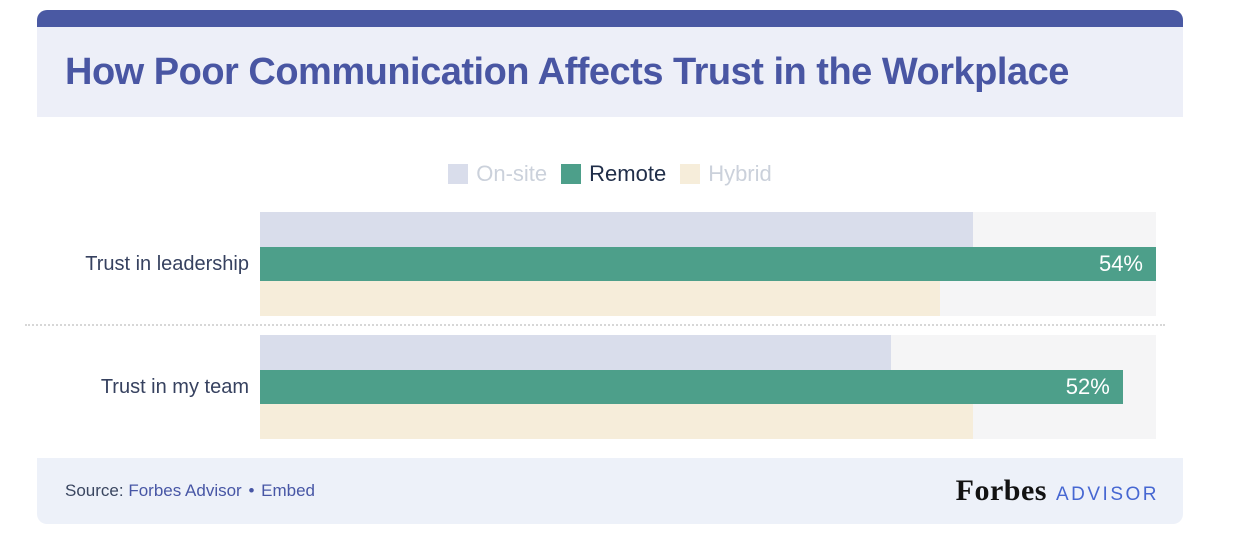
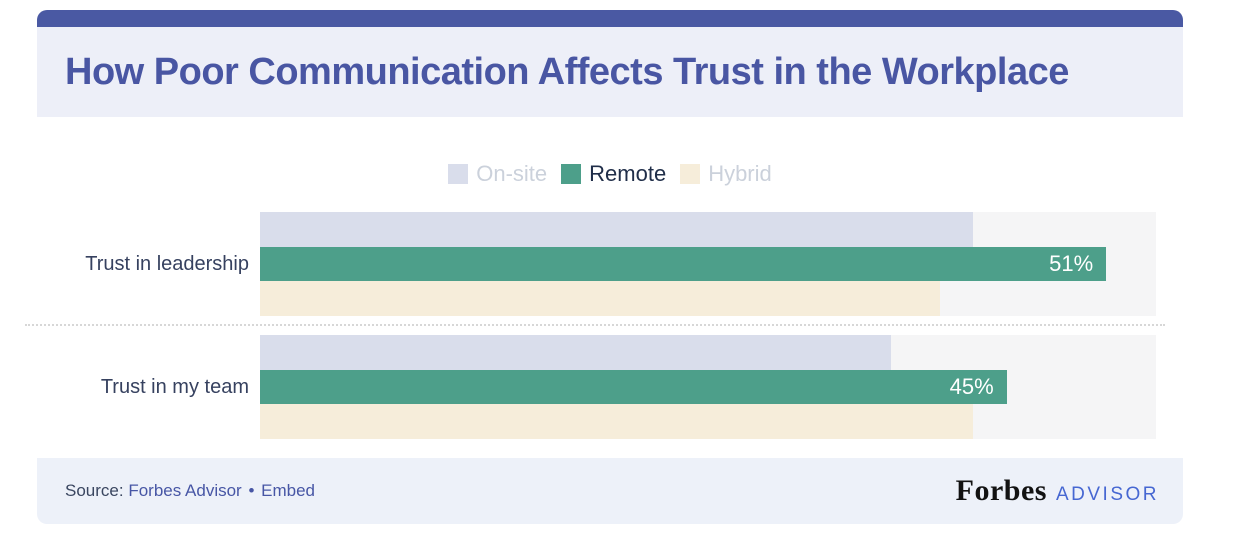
Remote/Trust in leadership: 54% -> 51%
Remote/Trust in my team: 52% -> 45%
